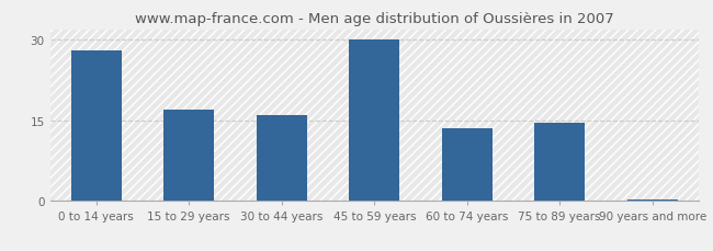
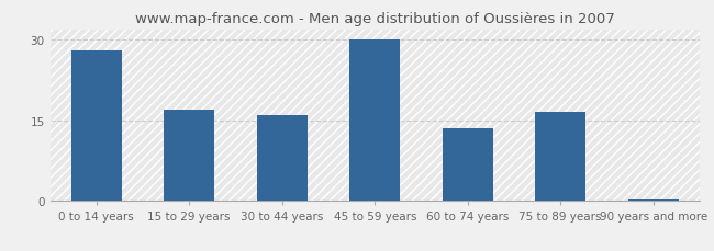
75 to 89 years: 14.5 -> 16.5
